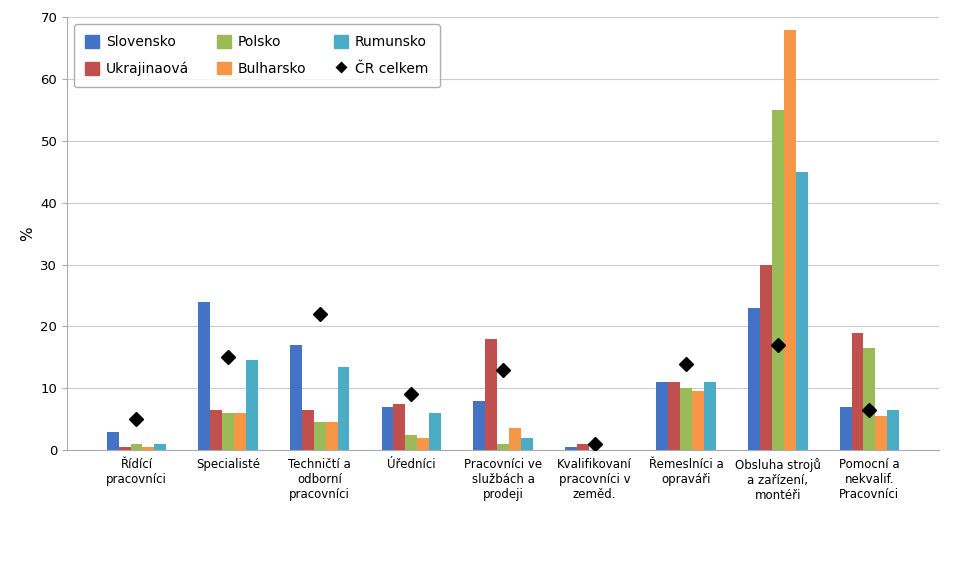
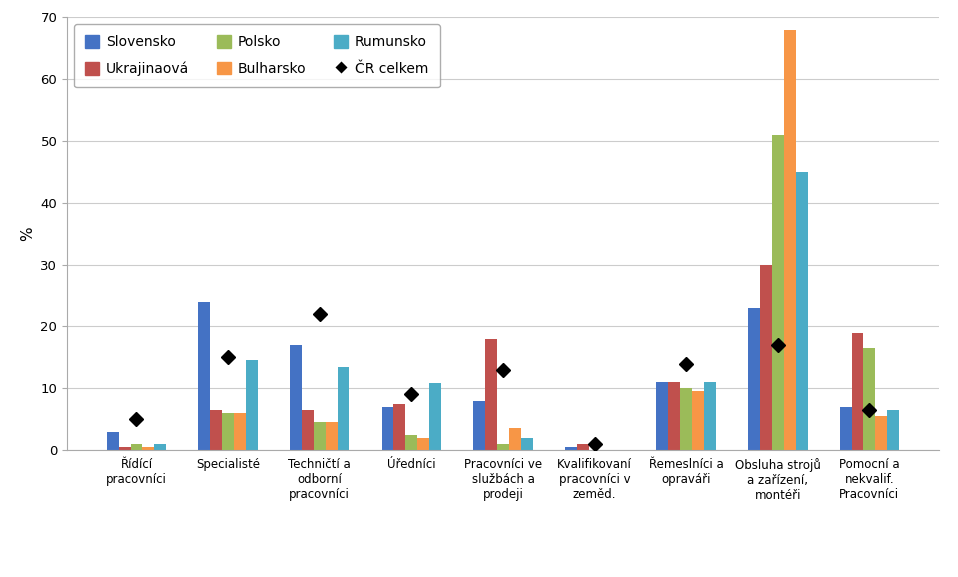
Rumunsko/Úředníci: 6.0 -> 10.8
Polsko/Obsluha strojů a zařízení, montéři: 55.0 -> 51.0
